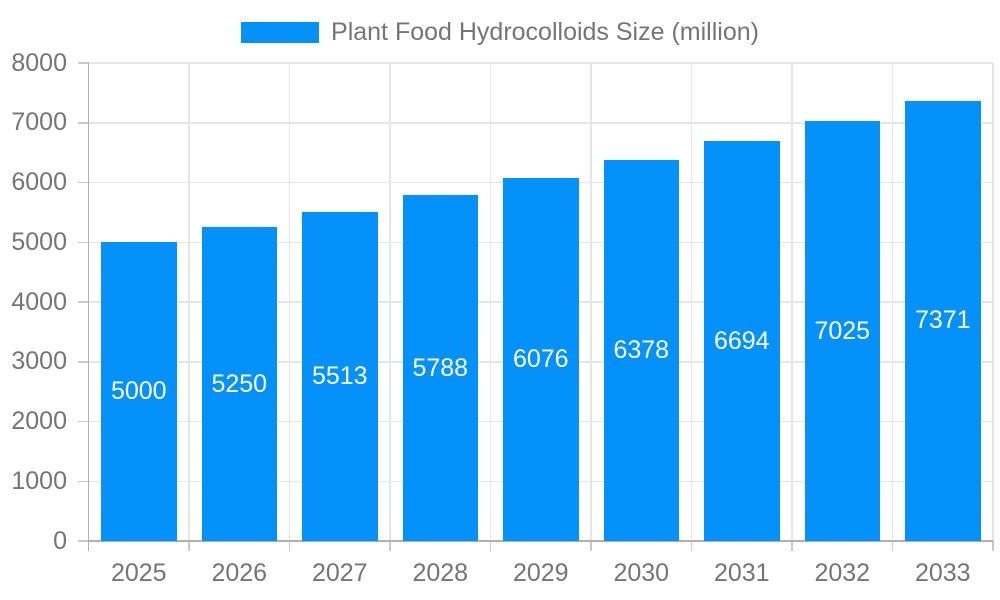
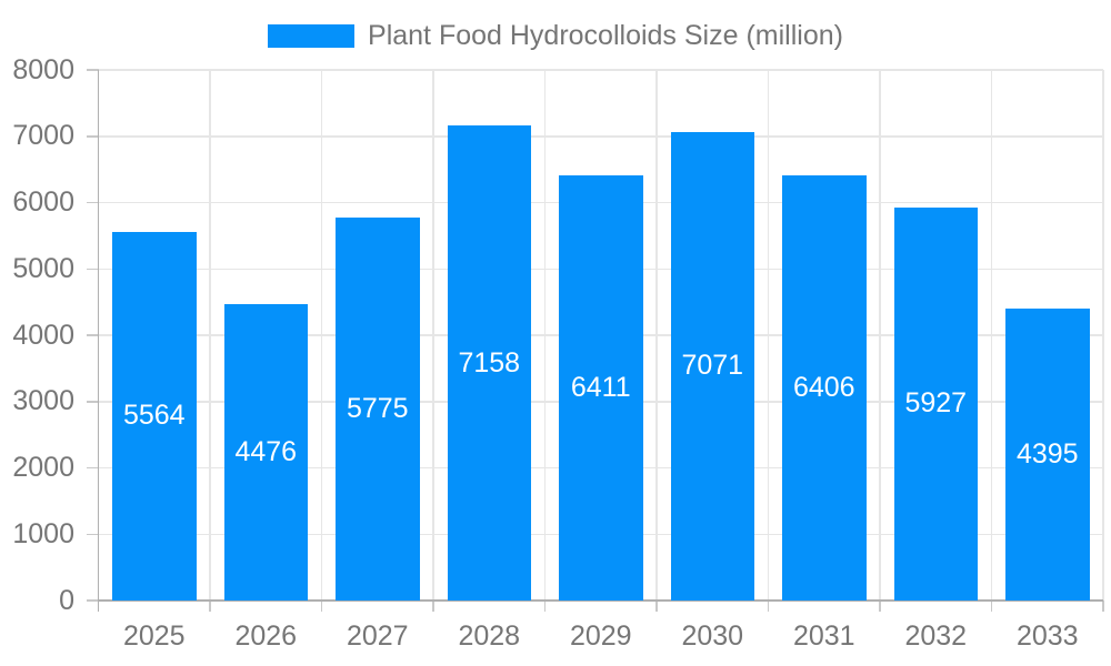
2025: 5000 -> 5564
2026: 5250 -> 4476
2027: 5513 -> 5775
2028: 5788 -> 7158
2029: 6076 -> 6411
2030: 6378 -> 7071
2031: 6694 -> 6406
2032: 7025 -> 5927
2033: 7371 -> 4395
